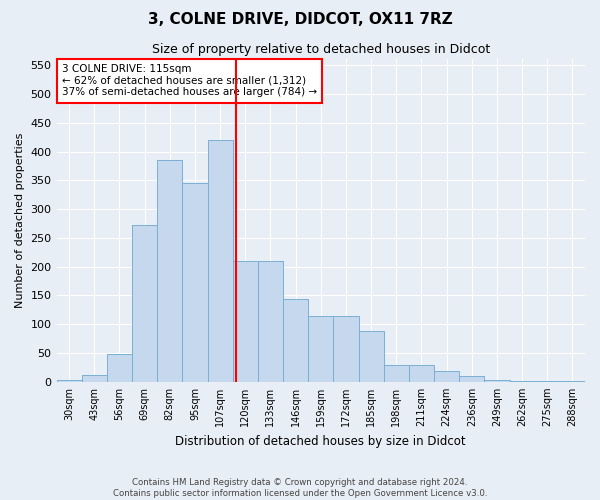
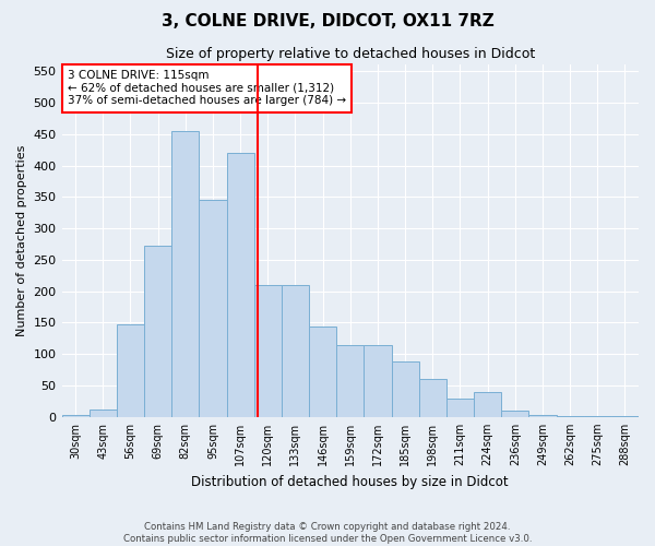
56sqm: 49 -> 148
82sqm: 385 -> 454
198sqm: 30 -> 60
224sqm: 18 -> 40
